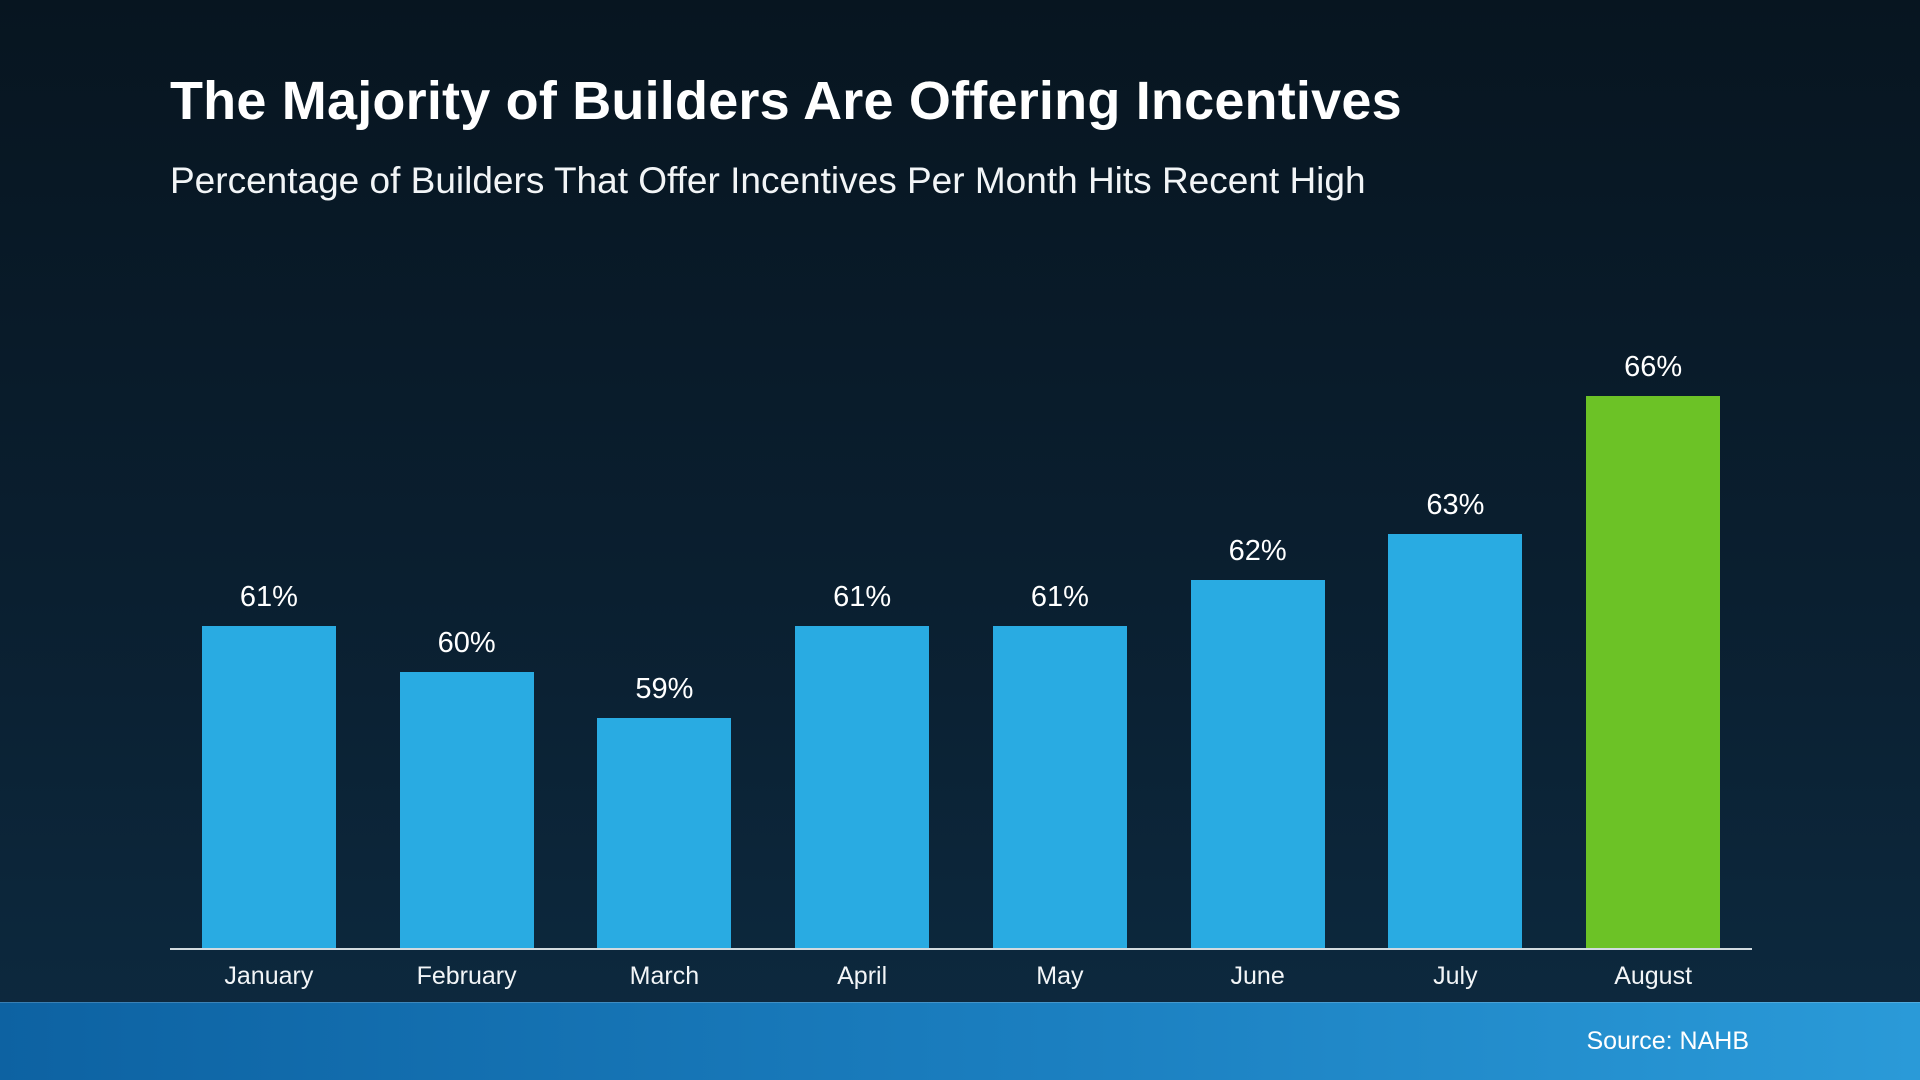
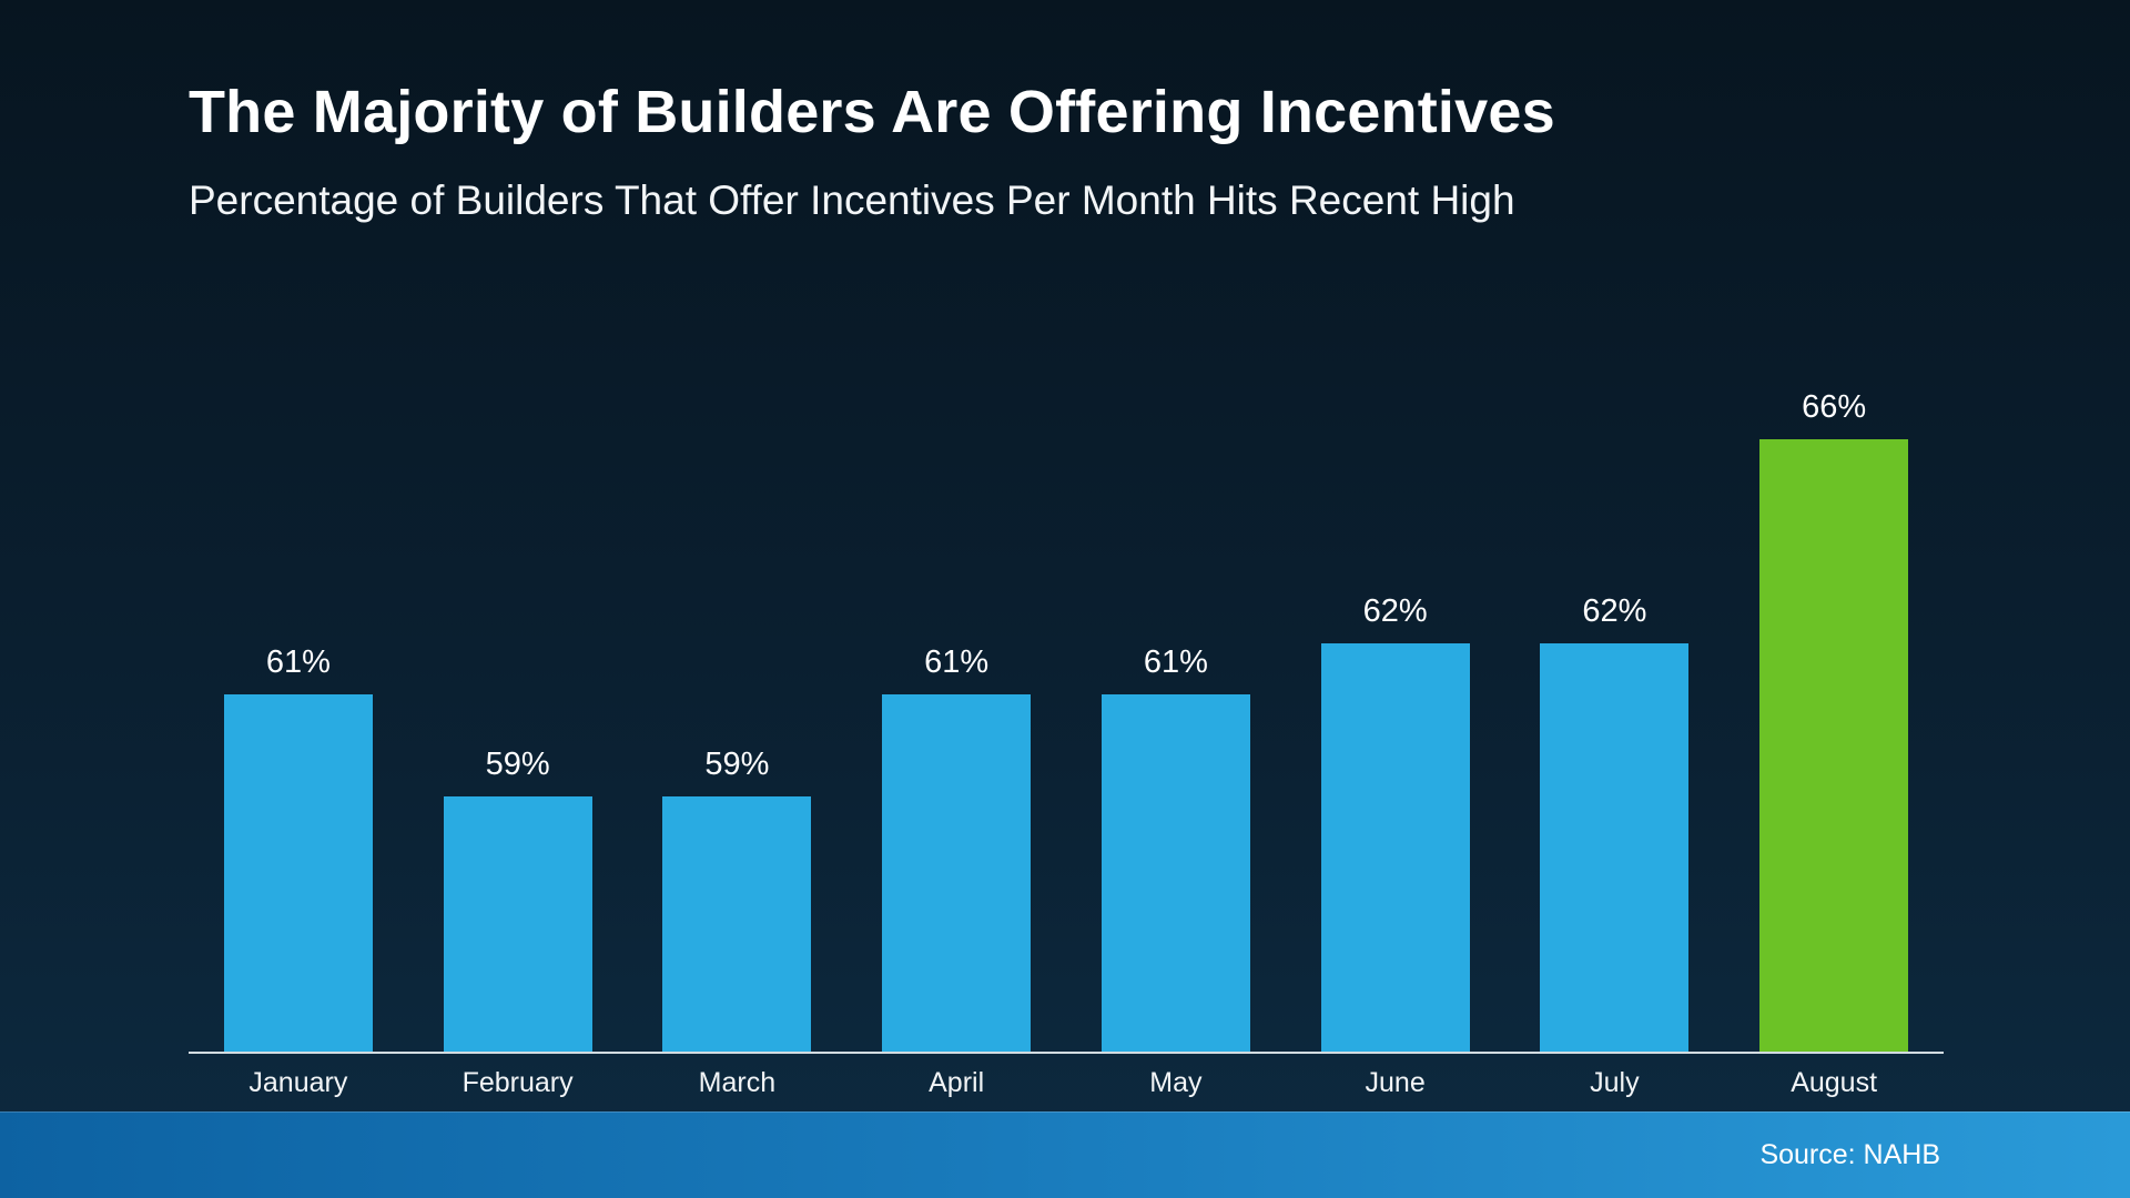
February: 60% -> 59%
July: 63% -> 62%
